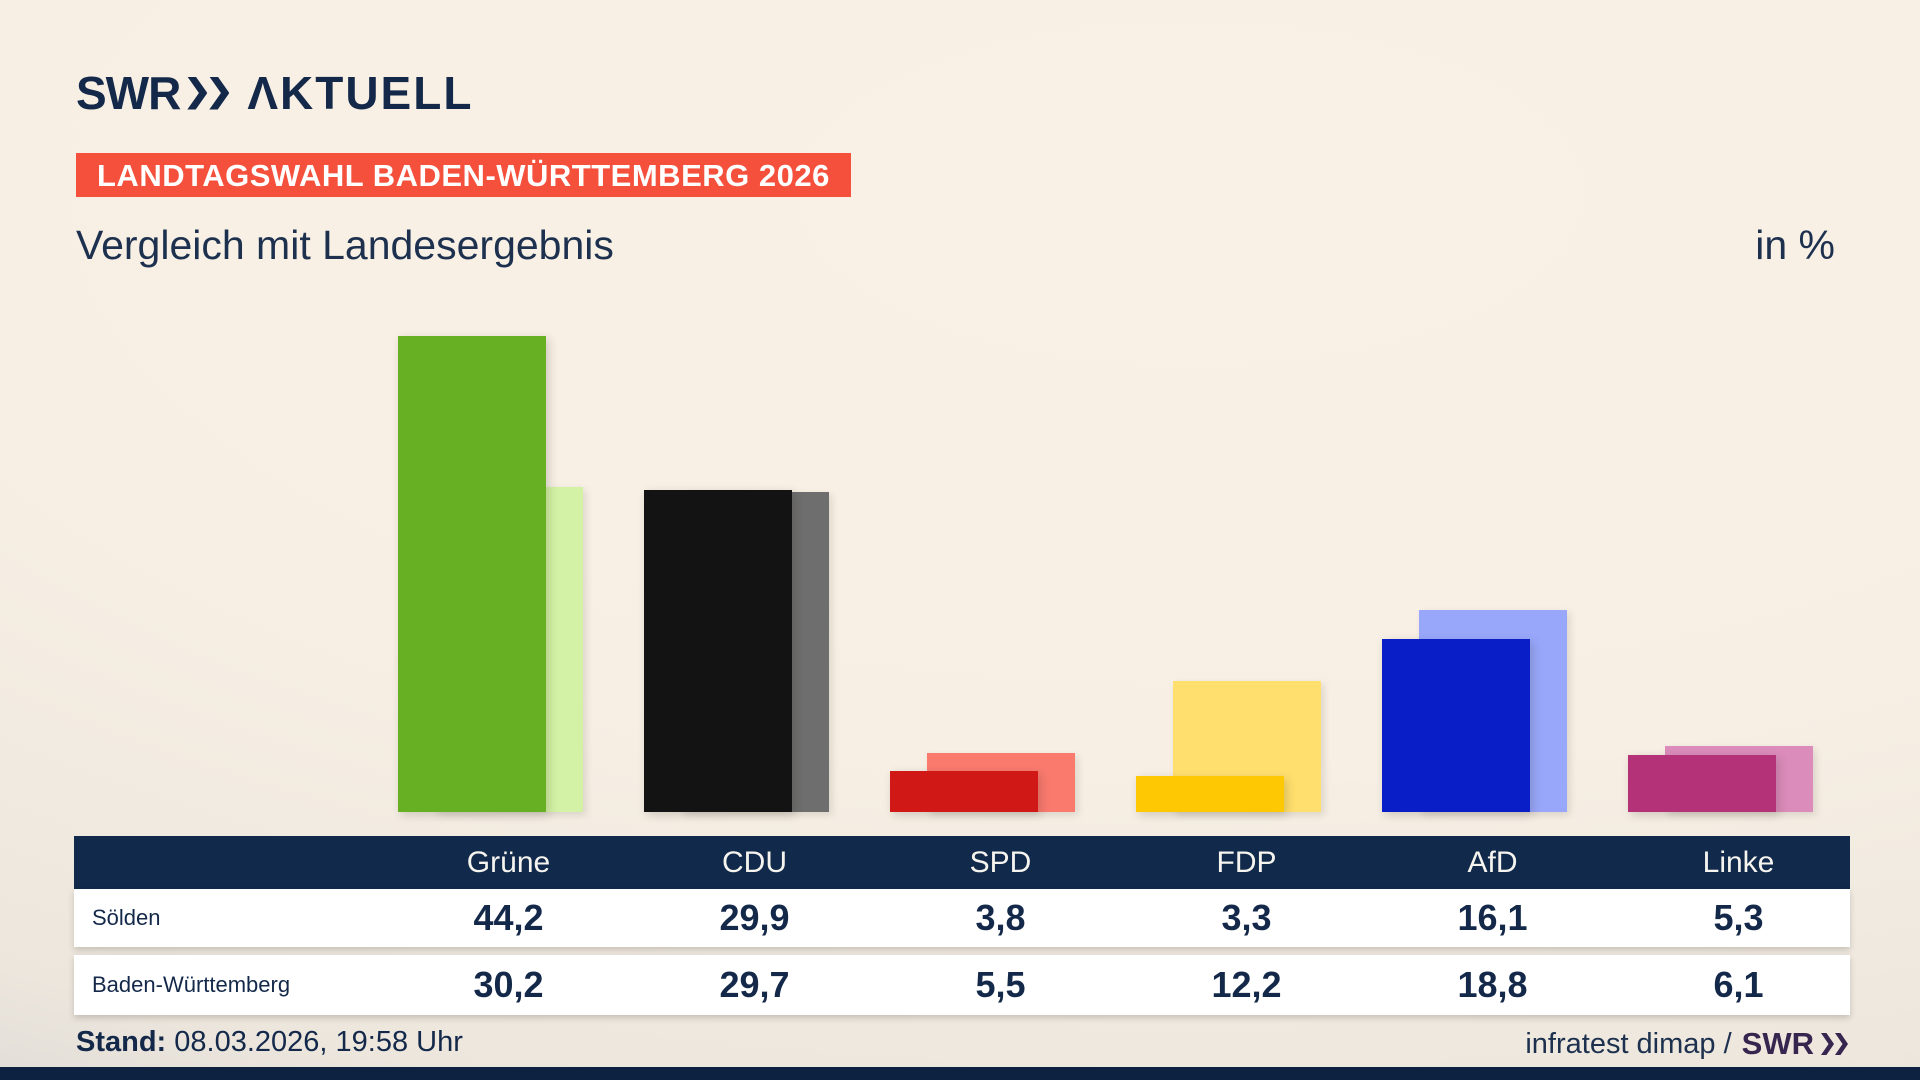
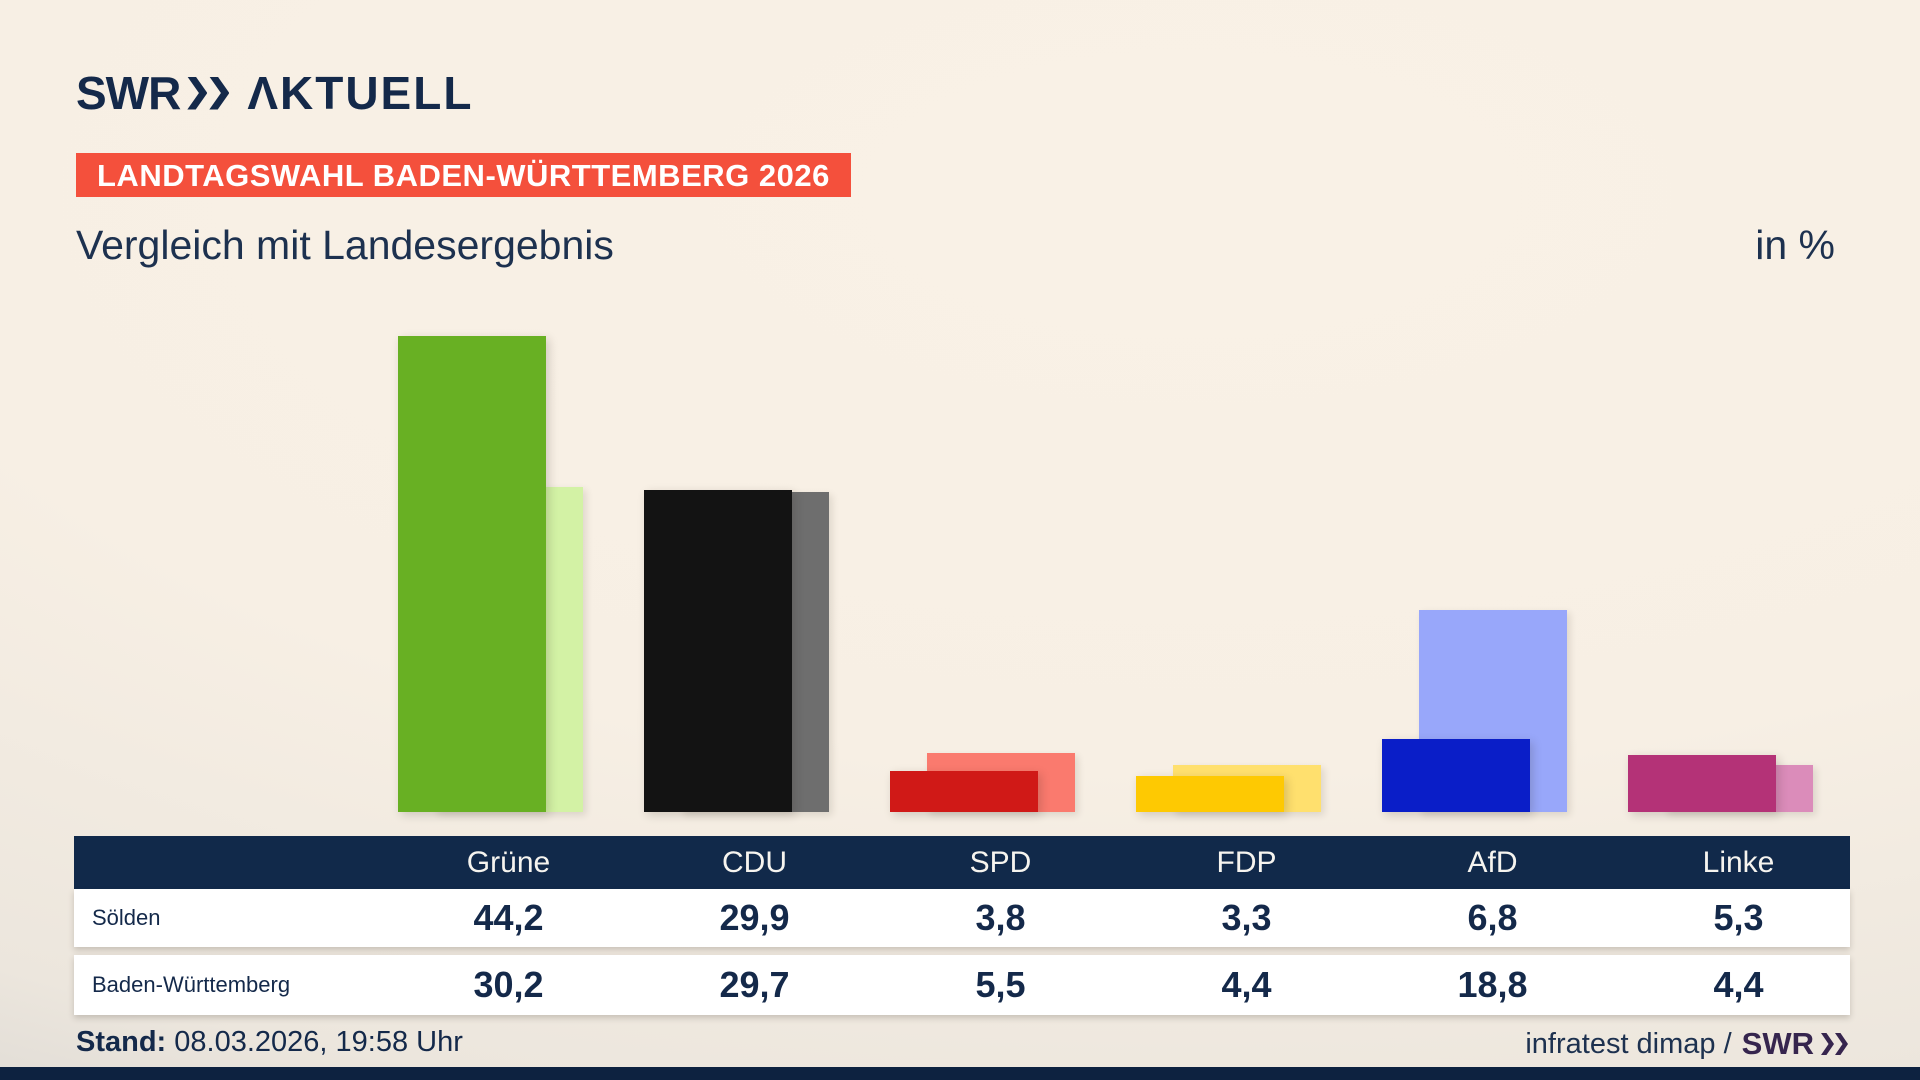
Baden-Württemberg/FDP: 12,2 -> 4,4
Sölden/AfD: 16,1 -> 6,8
Baden-Württemberg/Linke: 6,1 -> 4,4
